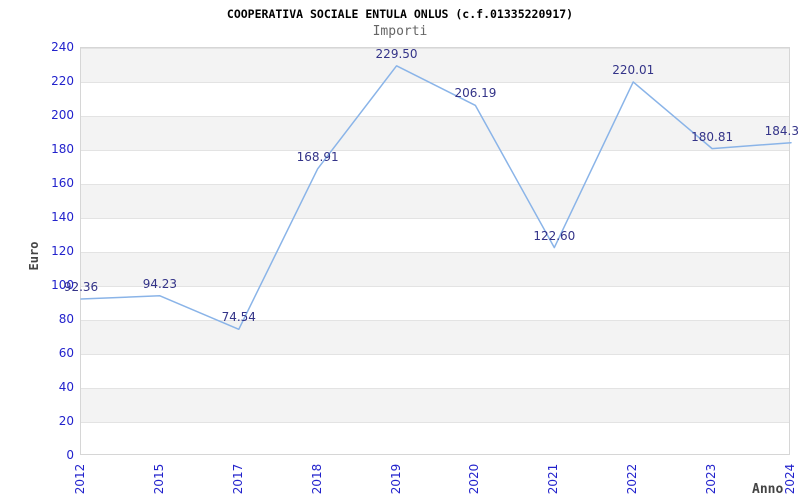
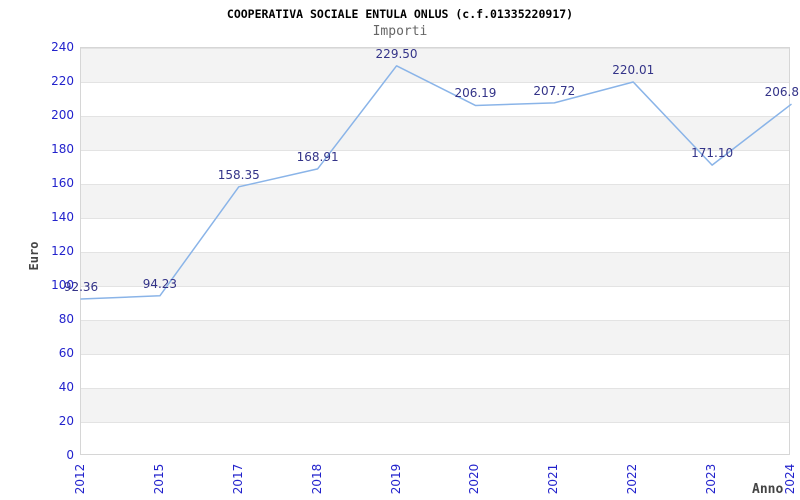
2017: 74.54 -> 158.35
2021: 122.60 -> 207.72
2023: 180.81 -> 171.10
2024: 184.3 -> 206.8
